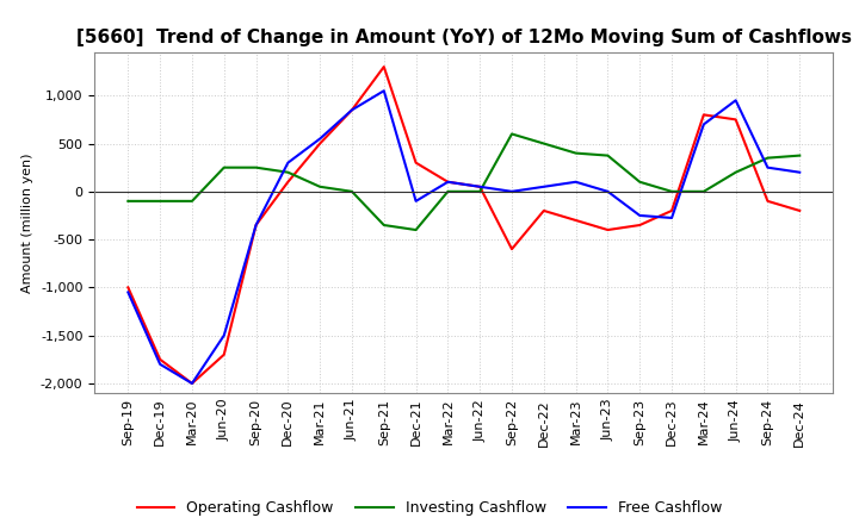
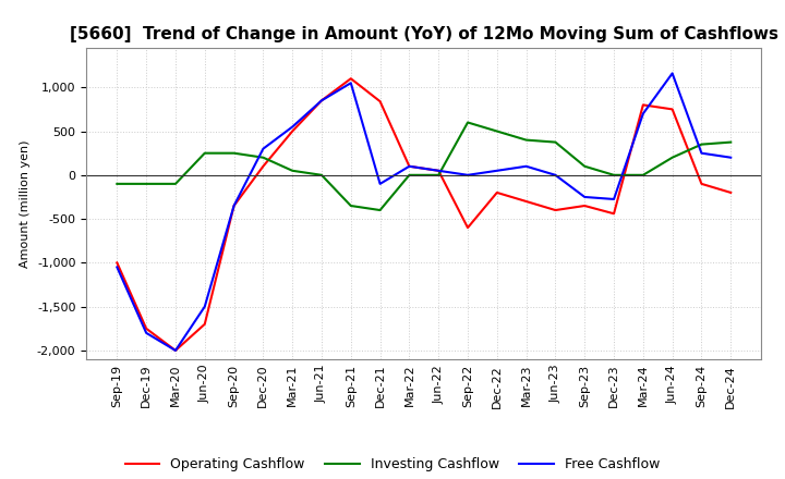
Operating Cashflow/Sep-21: 1,300 -> 1,100
Operating Cashflow/Dec-21: 300 -> 840
Operating Cashflow/Dec-23: -200 -> -440
Free Cashflow/Jun-24: 950 -> 1,160
